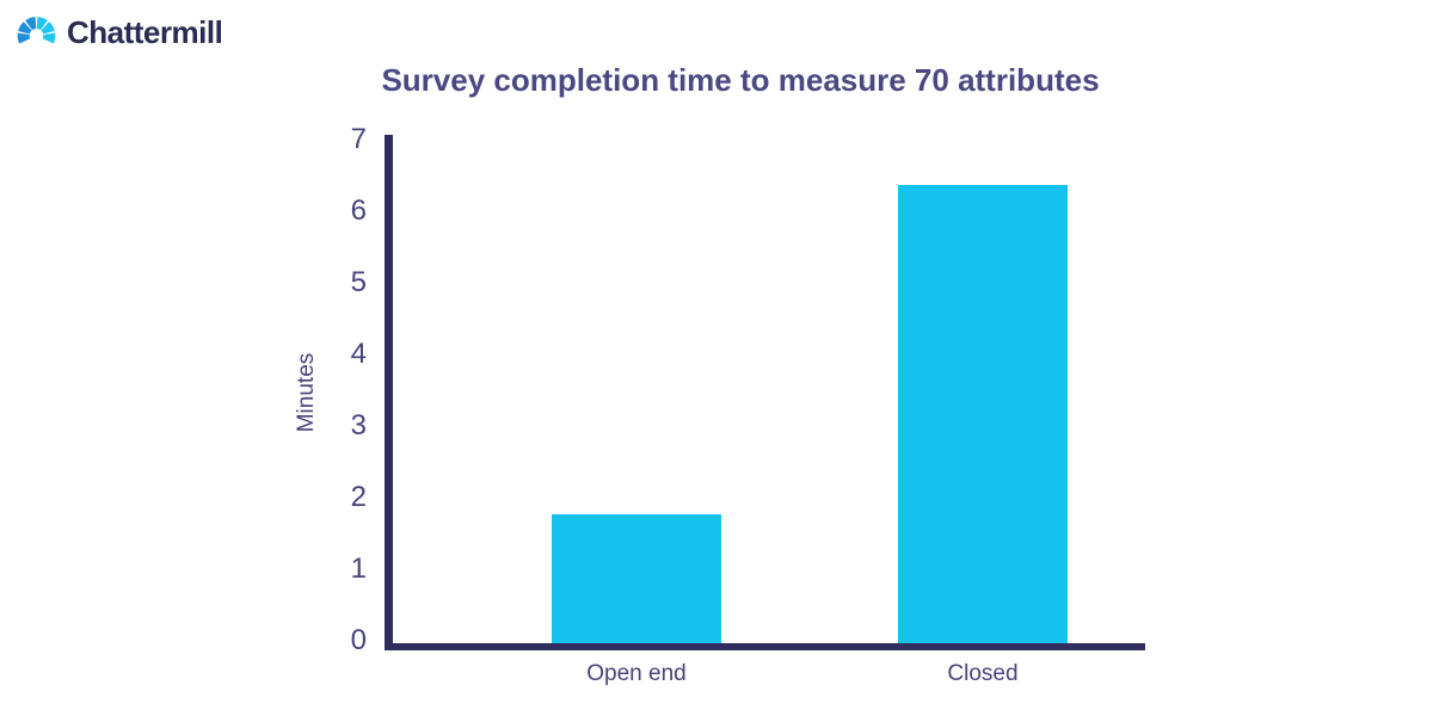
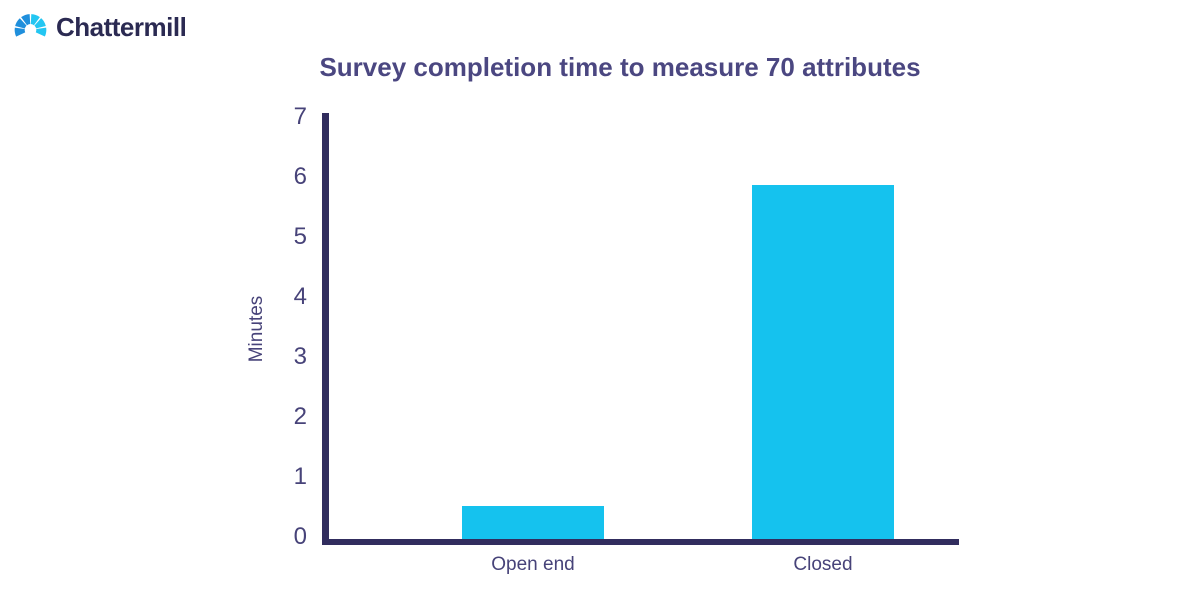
Open end: 1.8 -> 0.6
Closed: 6.4 -> 5.9
